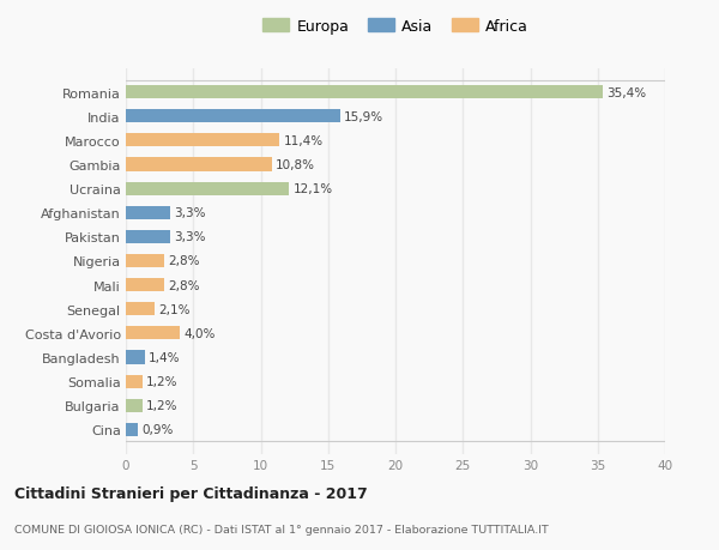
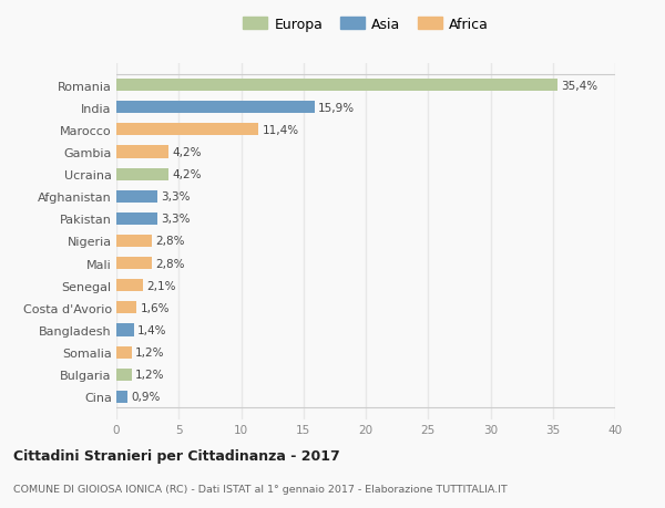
Gambia: 10,8% -> 4,2%
Ucraina: 12,1% -> 4,2%
Costa d'Avorio: 4,0% -> 1,6%
